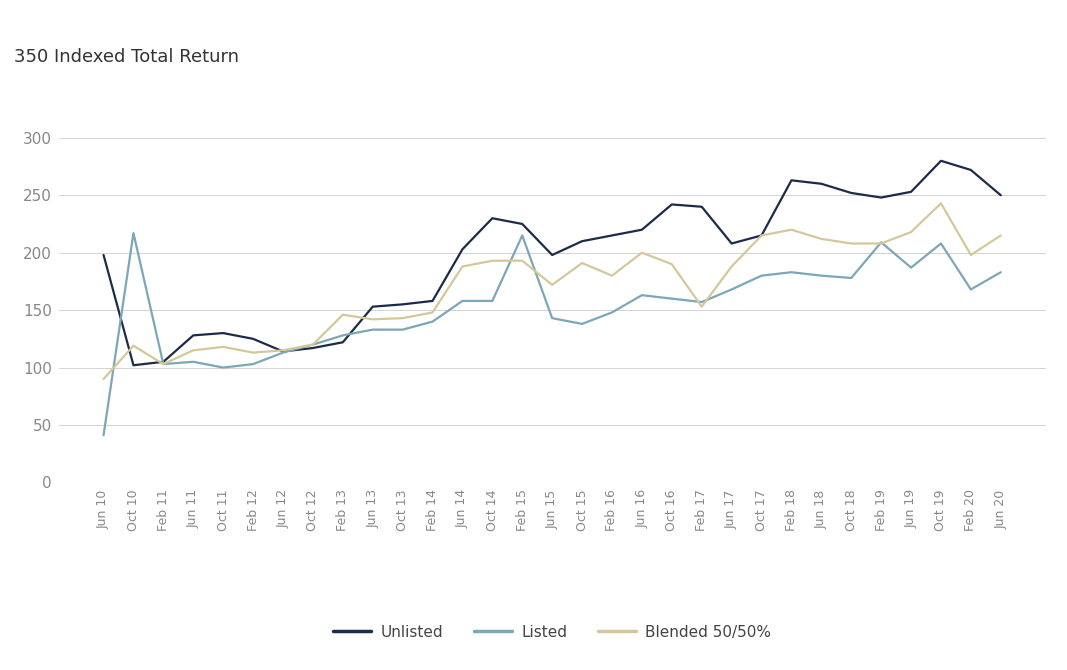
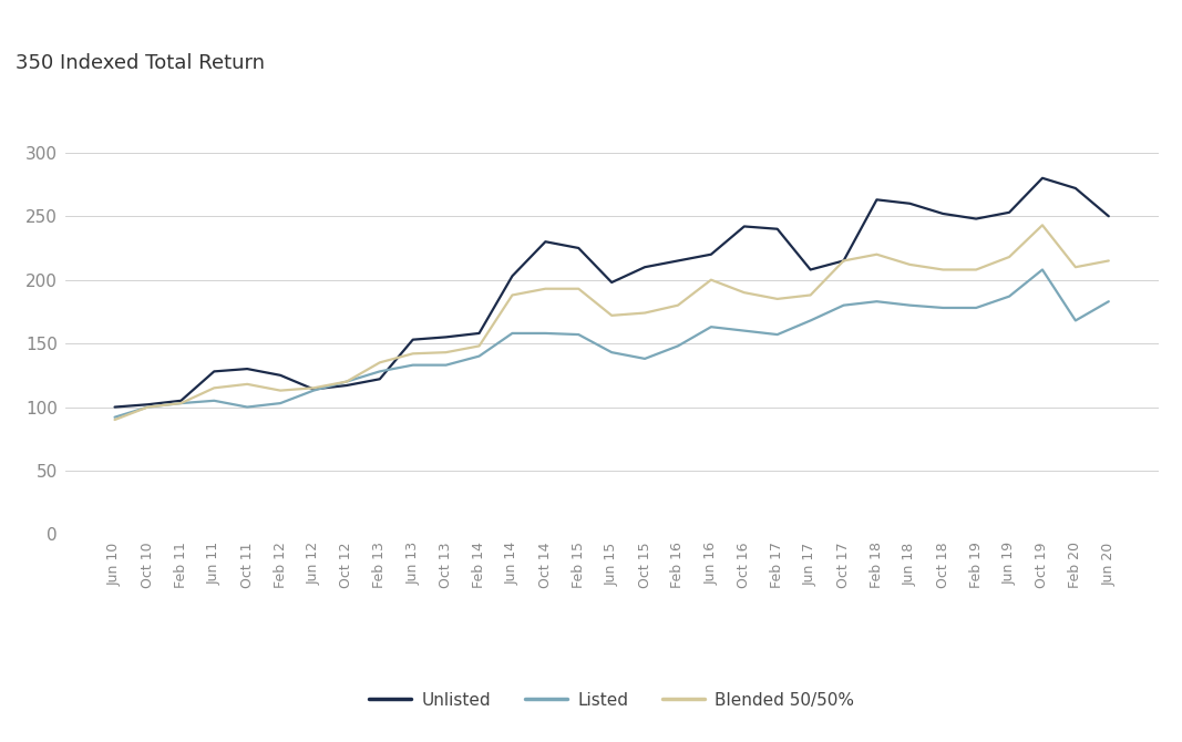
Unlisted/Jun 10: 198 -> 100
Listed/Jun 10: 41 -> 92
Listed/Oct 10: 217 -> 100
Blended 50/50%/Oct 10: 119 -> 100
Blended 50/50%/Feb 13: 146 -> 135
Listed/Feb 15: 215 -> 157
Blended 50/50%/Oct 15: 191 -> 174
Blended 50/50%/Feb 17: 153 -> 185
Listed/Feb 19: 209 -> 178
Blended 50/50%/Feb 20: 198 -> 210
